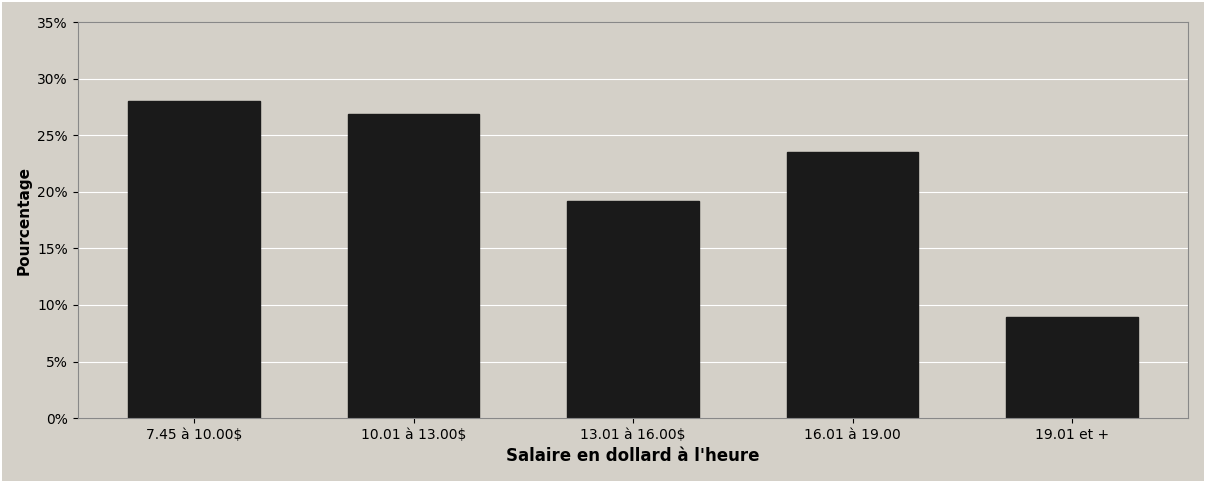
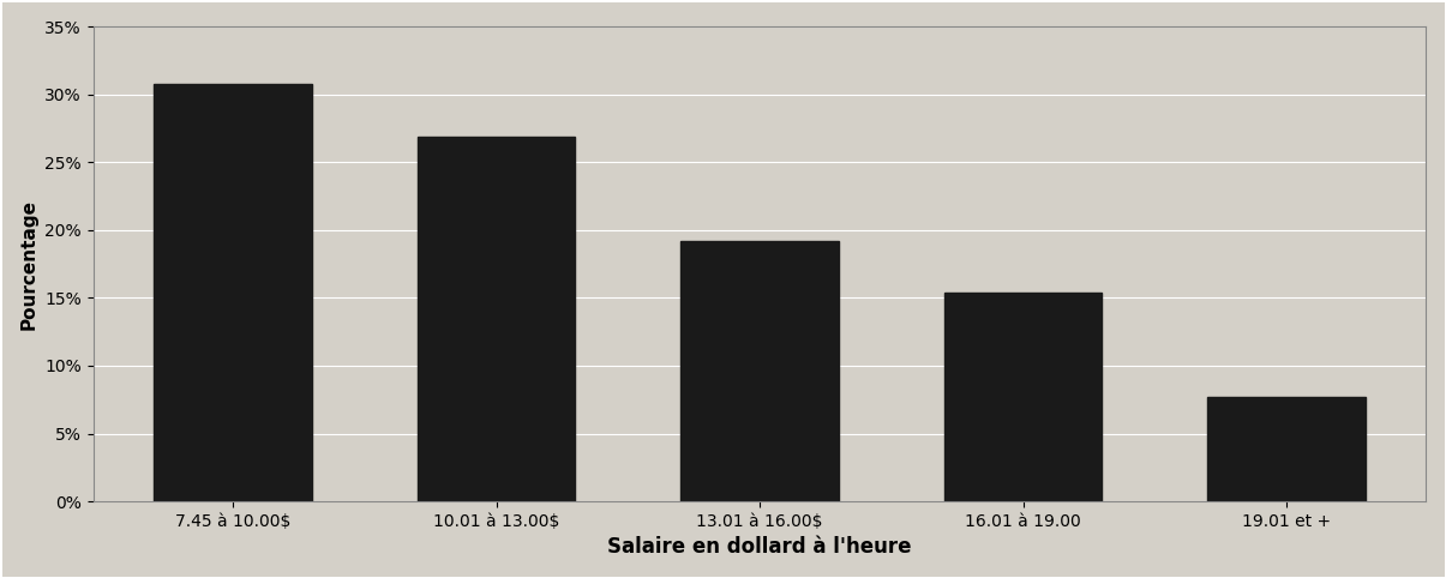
7.45 à 10.00$: 28.0% -> 30.8%
16.01 à 19.00: 23.5% -> 15.4%
19.01 et +: 8.9% -> 7.7%
